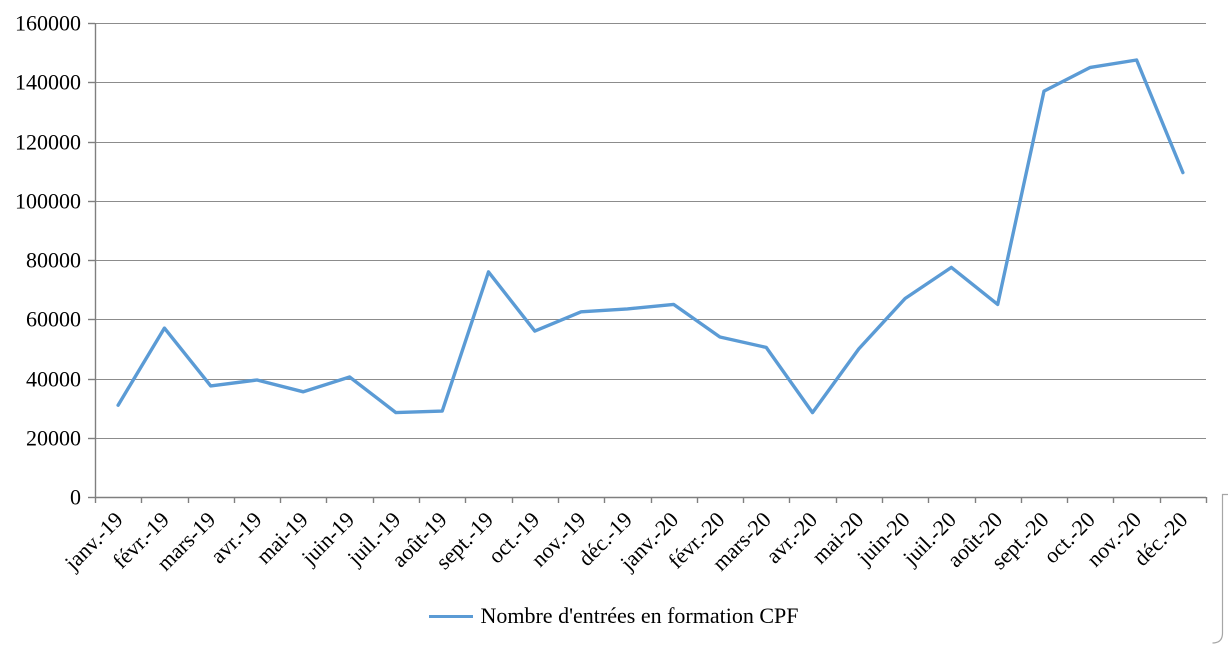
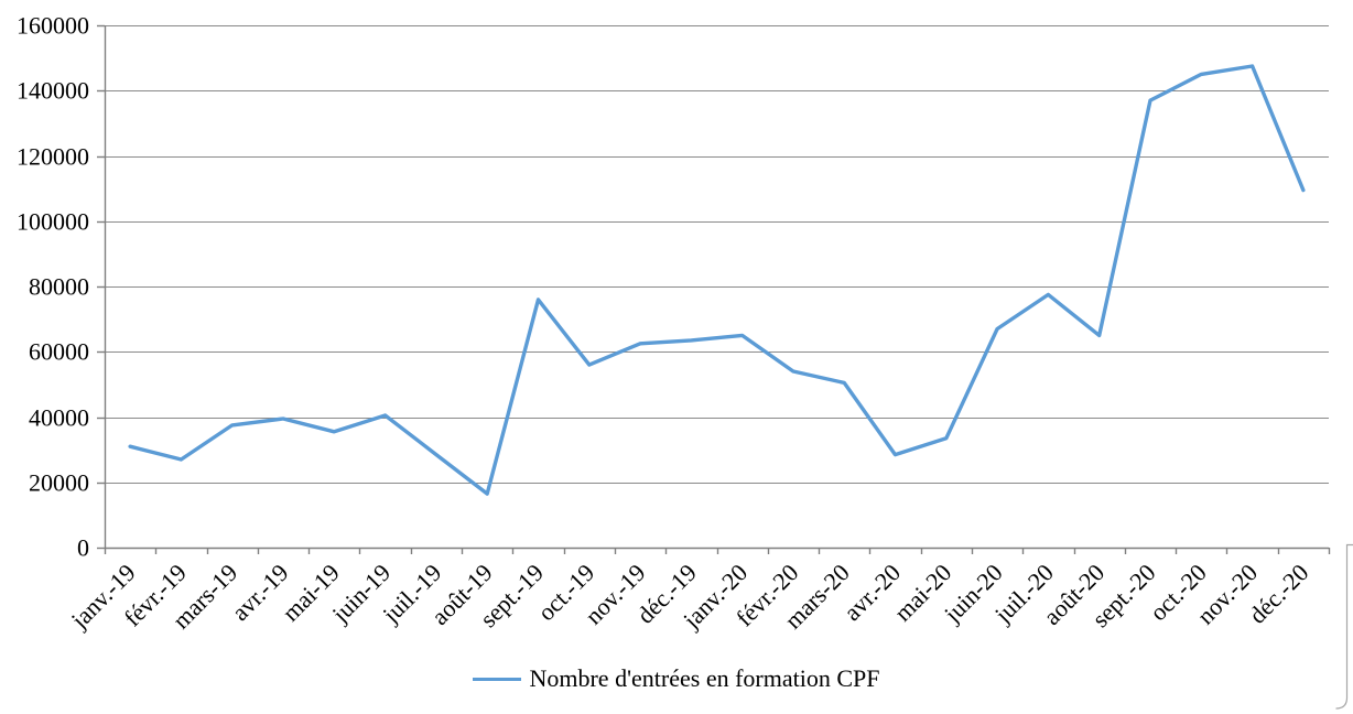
févr.-19: 57000 -> 27000
août-19: 29000 -> 16000
mai-20: 50000 -> 34000
